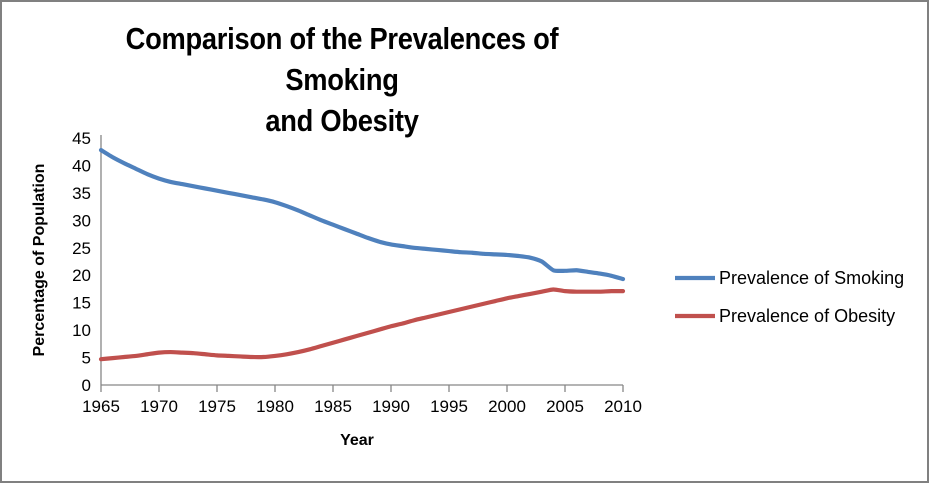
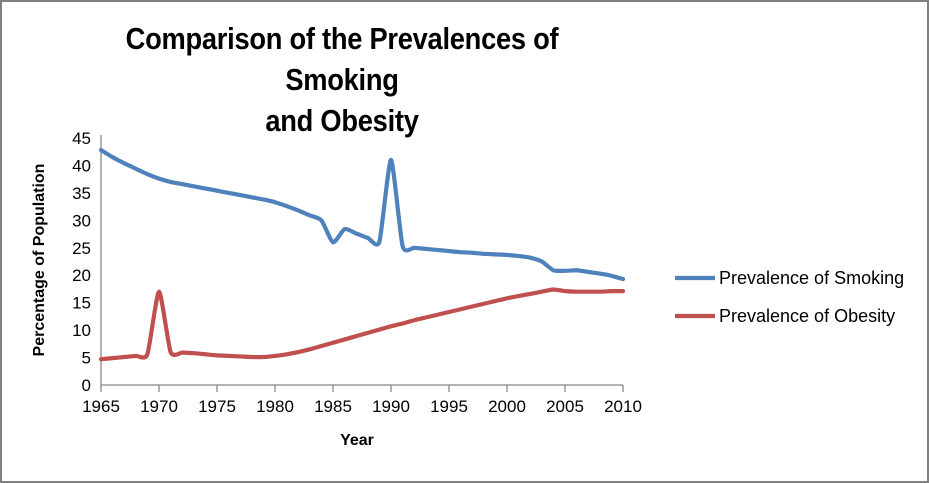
Prevalence of Obesity/1970: 6 -> 17
Prevalence of Smoking/1985: 29 -> 26
Prevalence of Smoking/1990: 26 -> 41
